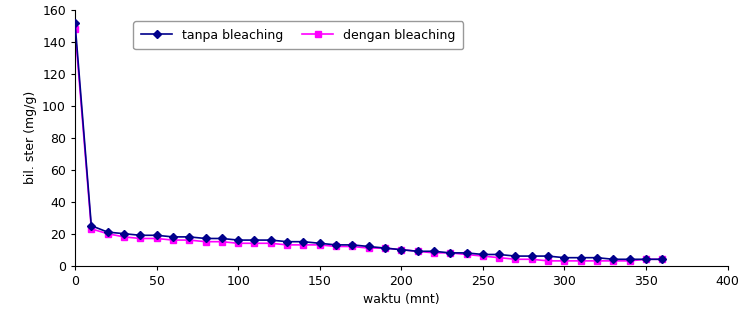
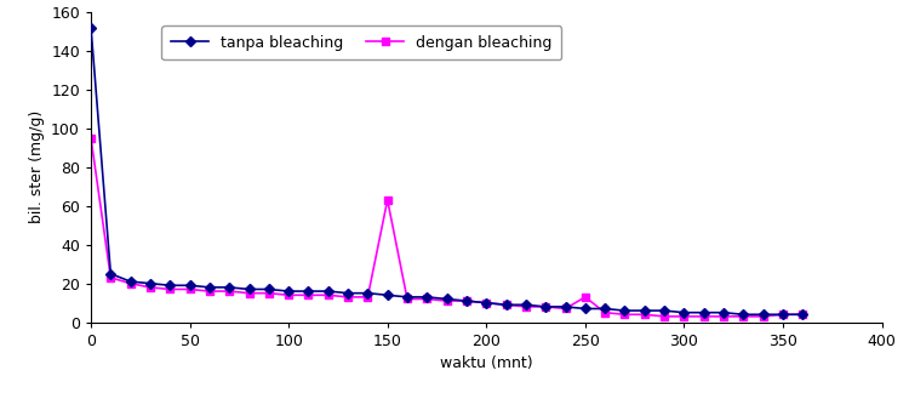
dengan bleaching/0: 148 -> 95
dengan bleaching/150: 13 -> 63
dengan bleaching/250: 6 -> 13
